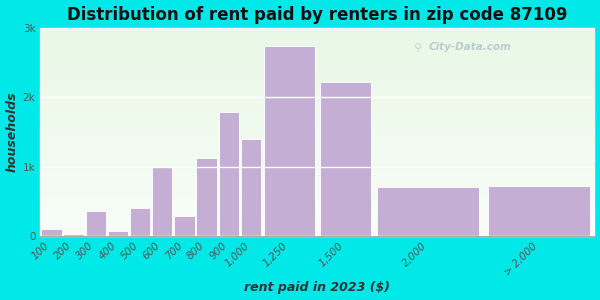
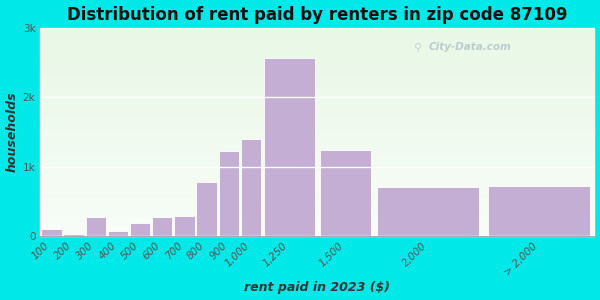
300: 0.36k -> 0.27k
500: 0.40k -> 0.19k
600: 1.00k -> 0.28k
800: 1.12k -> 0.77k
900: 1.78k -> 1.23k
1,250: 2.74k -> 2.56k
1,500: 2.22k -> 1.24k
